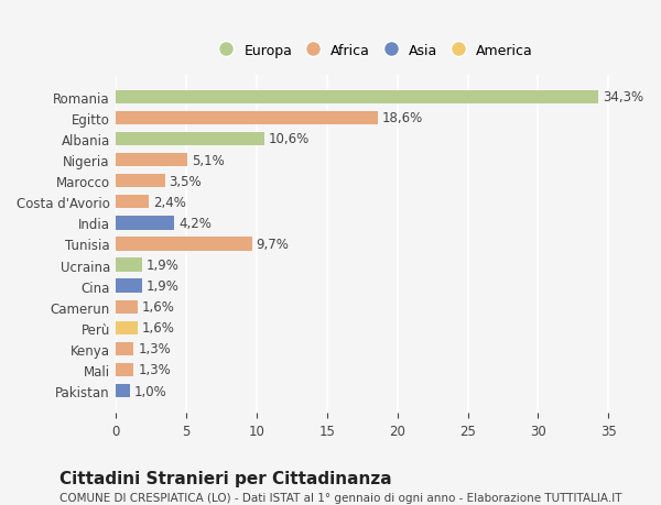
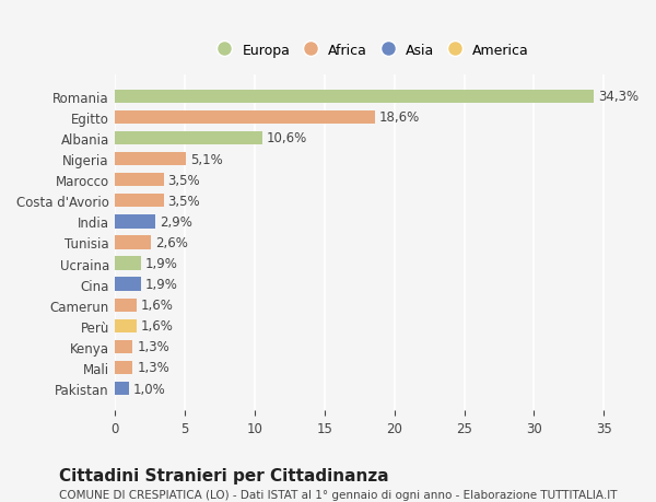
Costa d'Avorio: 2,4% -> 3,5%
India: 4,2% -> 2,9%
Tunisia: 9,7% -> 2,6%
